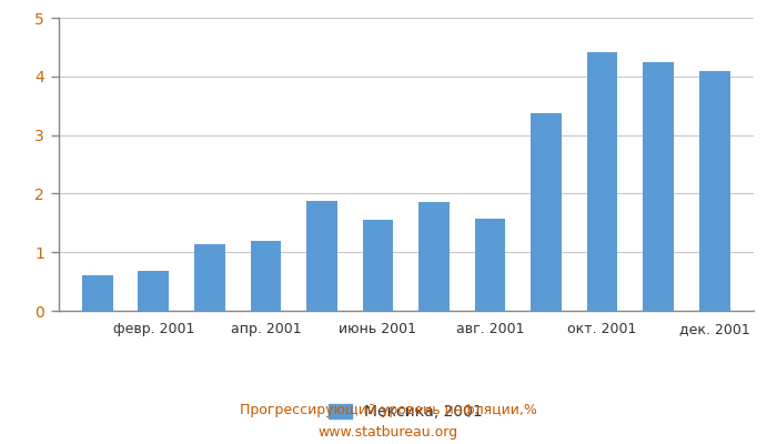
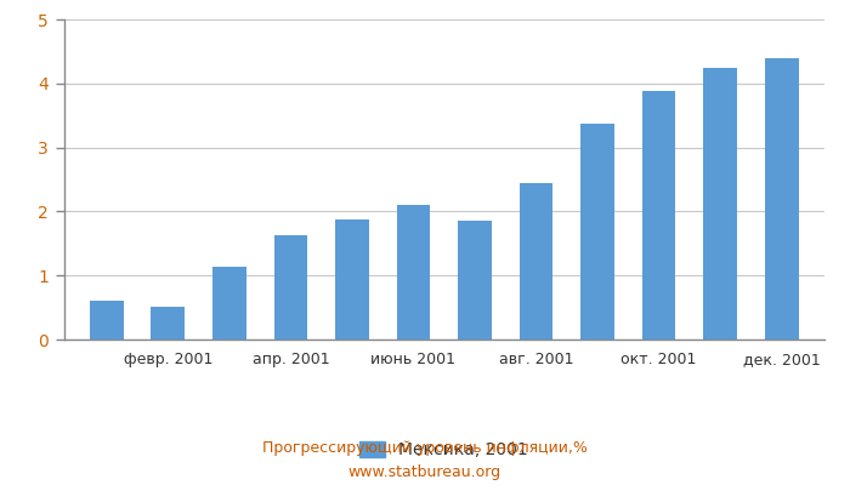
февр. 2001: 0.68 -> 0.52
апр. 2001: 1.20 -> 1.62
июнь 2001: 1.56 -> 2.10
авг. 2001: 1.58 -> 2.45
окт. 2001: 4.42 -> 3.88
дек. 2001: 4.10 -> 4.40
